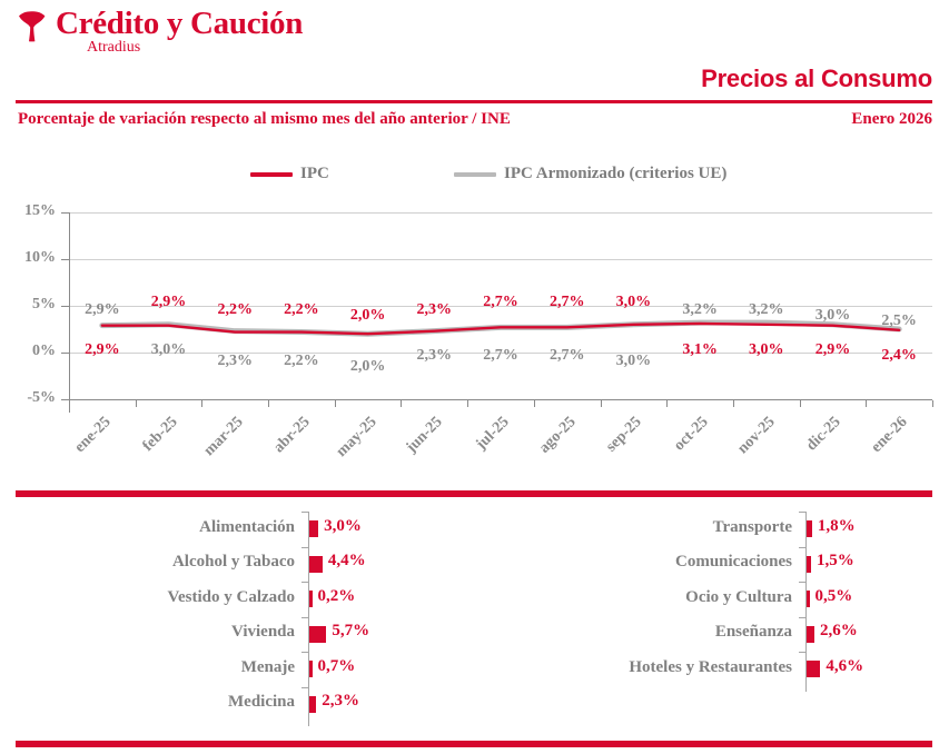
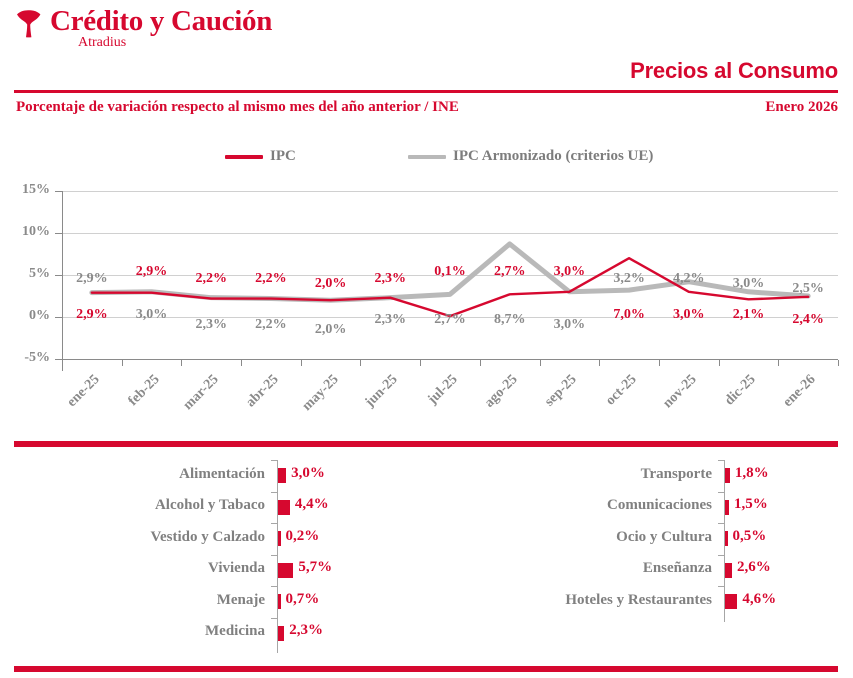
IPC/jul-25: 2,7% -> 0,1%
IPC Armonizado (criterios UE)/ago-25: 2,7% -> 8,7%
IPC/oct-25: 3,1% -> 7,0%
IPC Armonizado (criterios UE)/nov-25: 3,2% -> 4,2%
IPC/dic-25: 2,9% -> 2,1%
